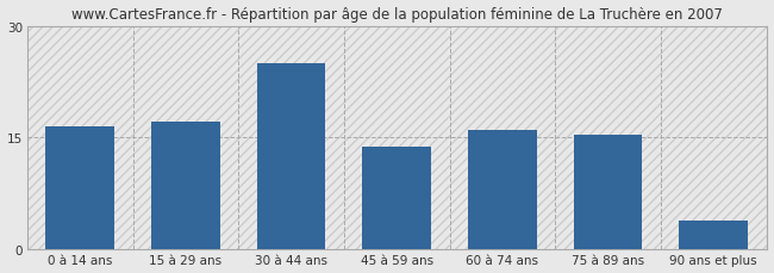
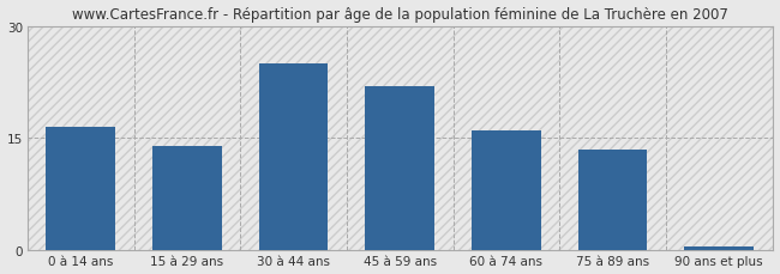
15 à 29 ans: 17.2 -> 14.0
45 à 59 ans: 13.8 -> 22.0
75 à 89 ans: 15.4 -> 13.5
90 ans et plus: 3.8 -> 0.5
